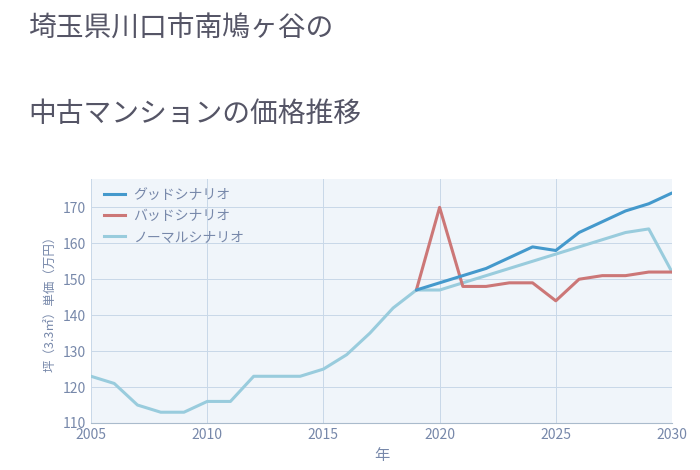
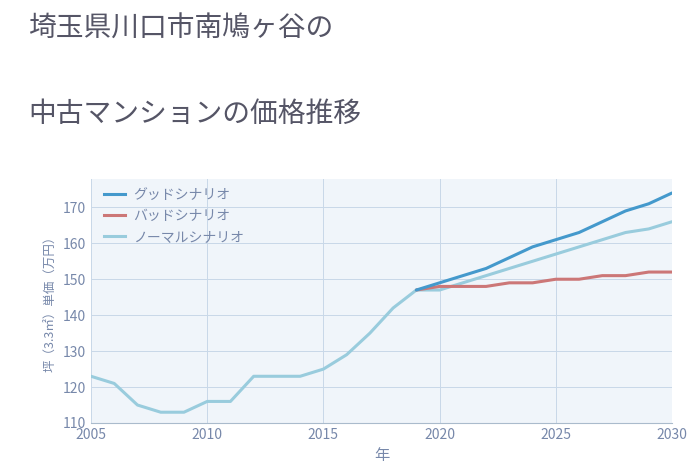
バッドシナリオ/2020: 170 -> 148
グッドシナリオ/2025: 158 -> 161
バッドシナリオ/2025: 144 -> 150
ノーマルシナリオ/2030: 152 -> 166
